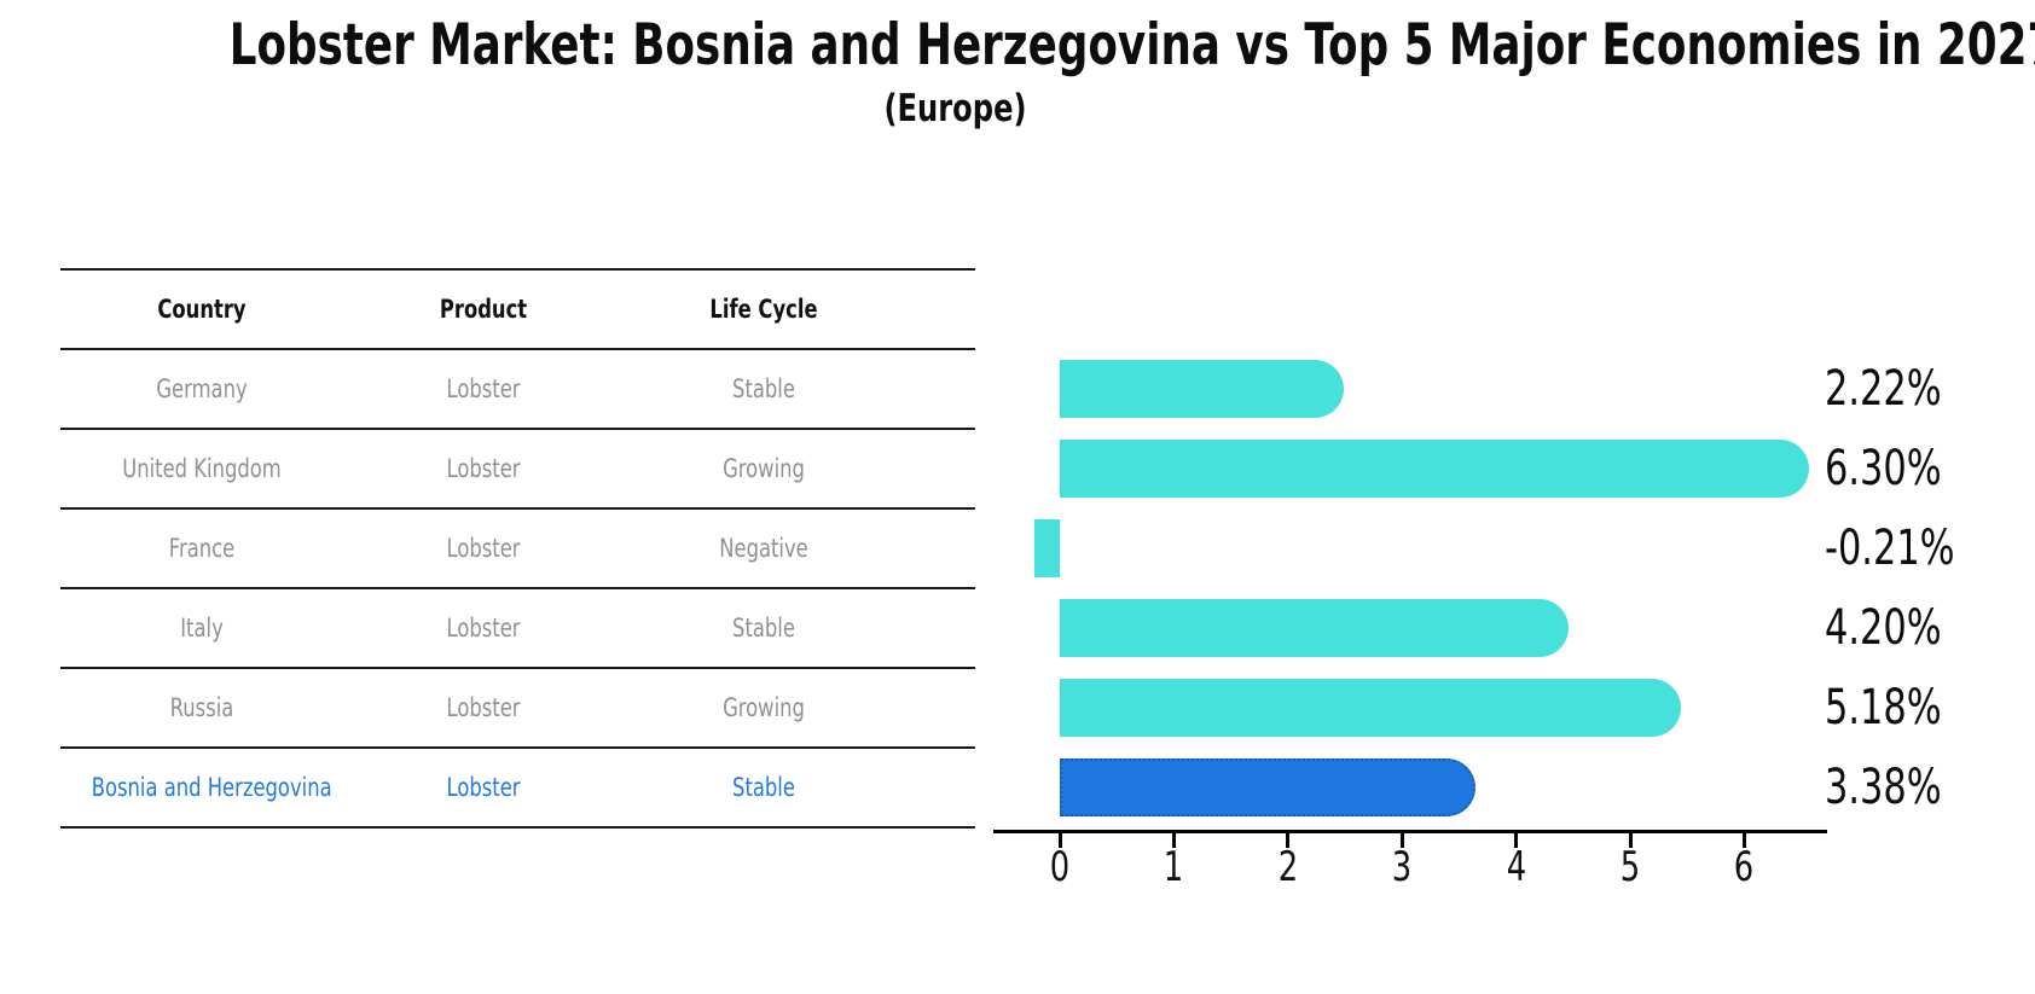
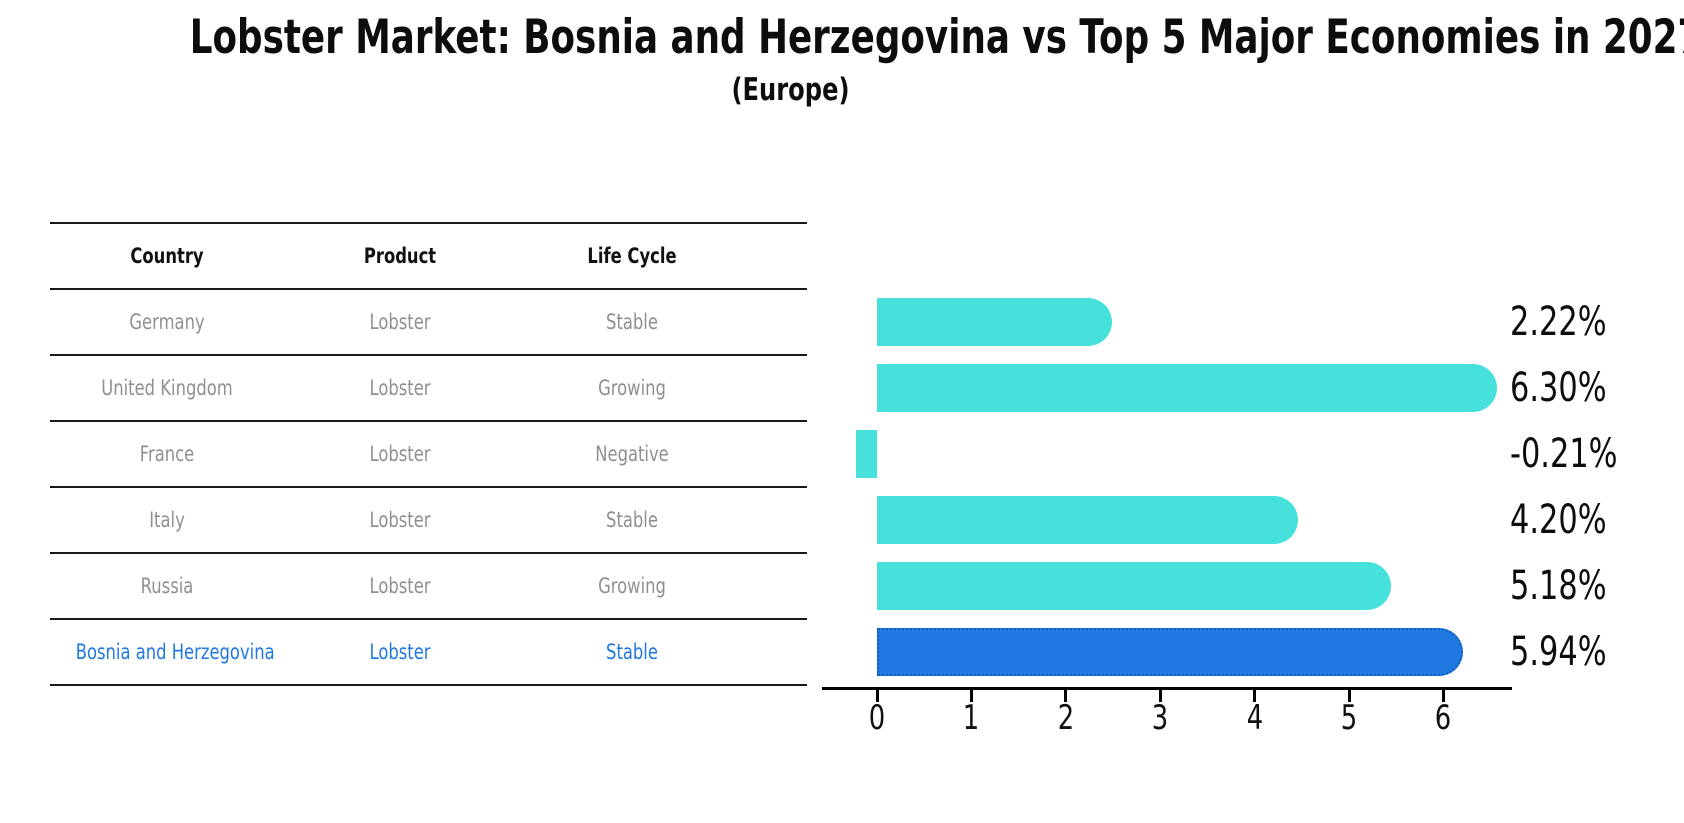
Bosnia and Herzegovina: 3.38% -> 5.94%
